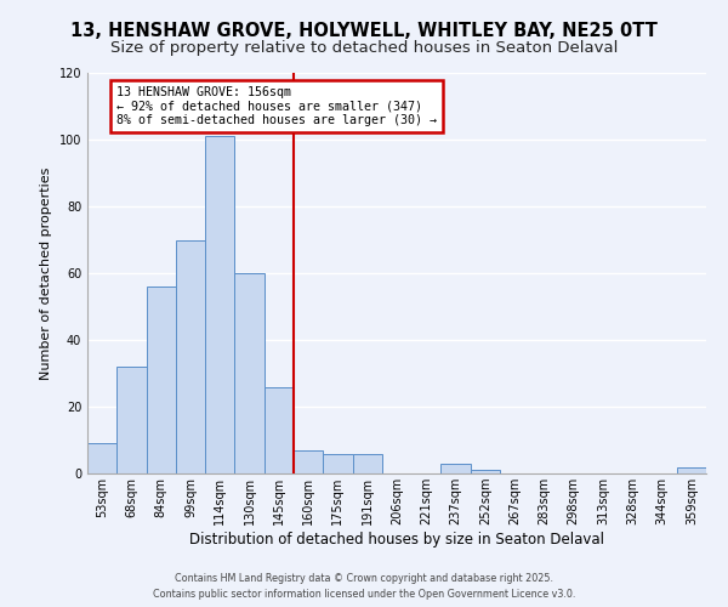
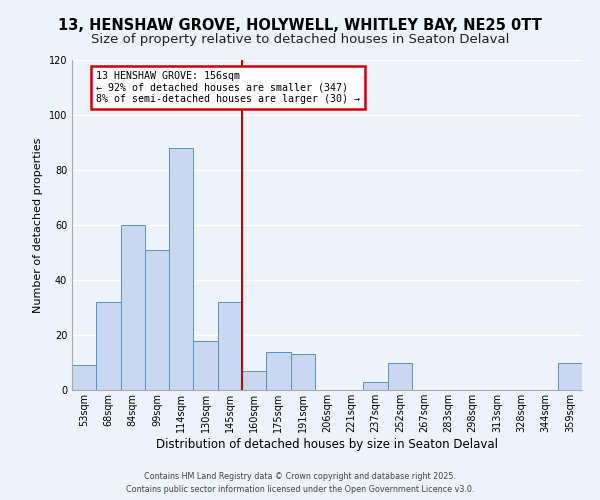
84sqm: 56 -> 60
99sqm: 70 -> 51
114sqm: 101 -> 88
130sqm: 60 -> 18
145sqm: 26 -> 32
175sqm: 6 -> 14
191sqm: 6 -> 13
252sqm: 1 -> 10
359sqm: 2 -> 10
